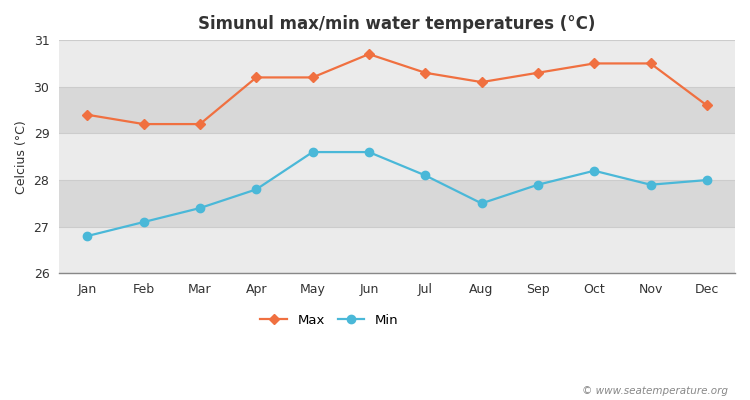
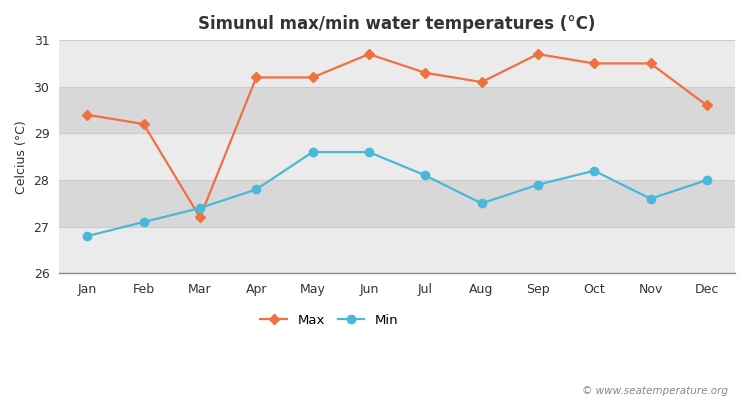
Max/Mar: 29.2 -> 27.2
Max/Sep: 30.3 -> 30.7
Min/Nov: 27.9 -> 27.6
